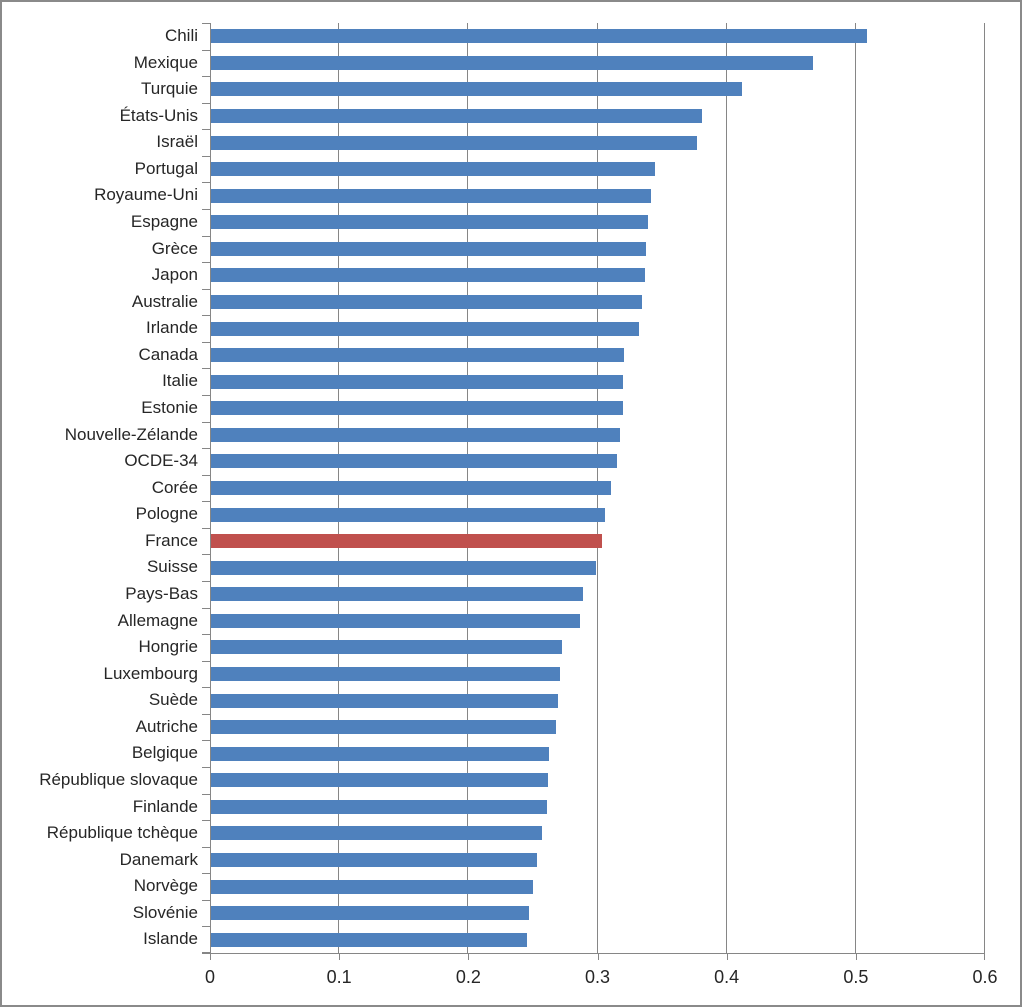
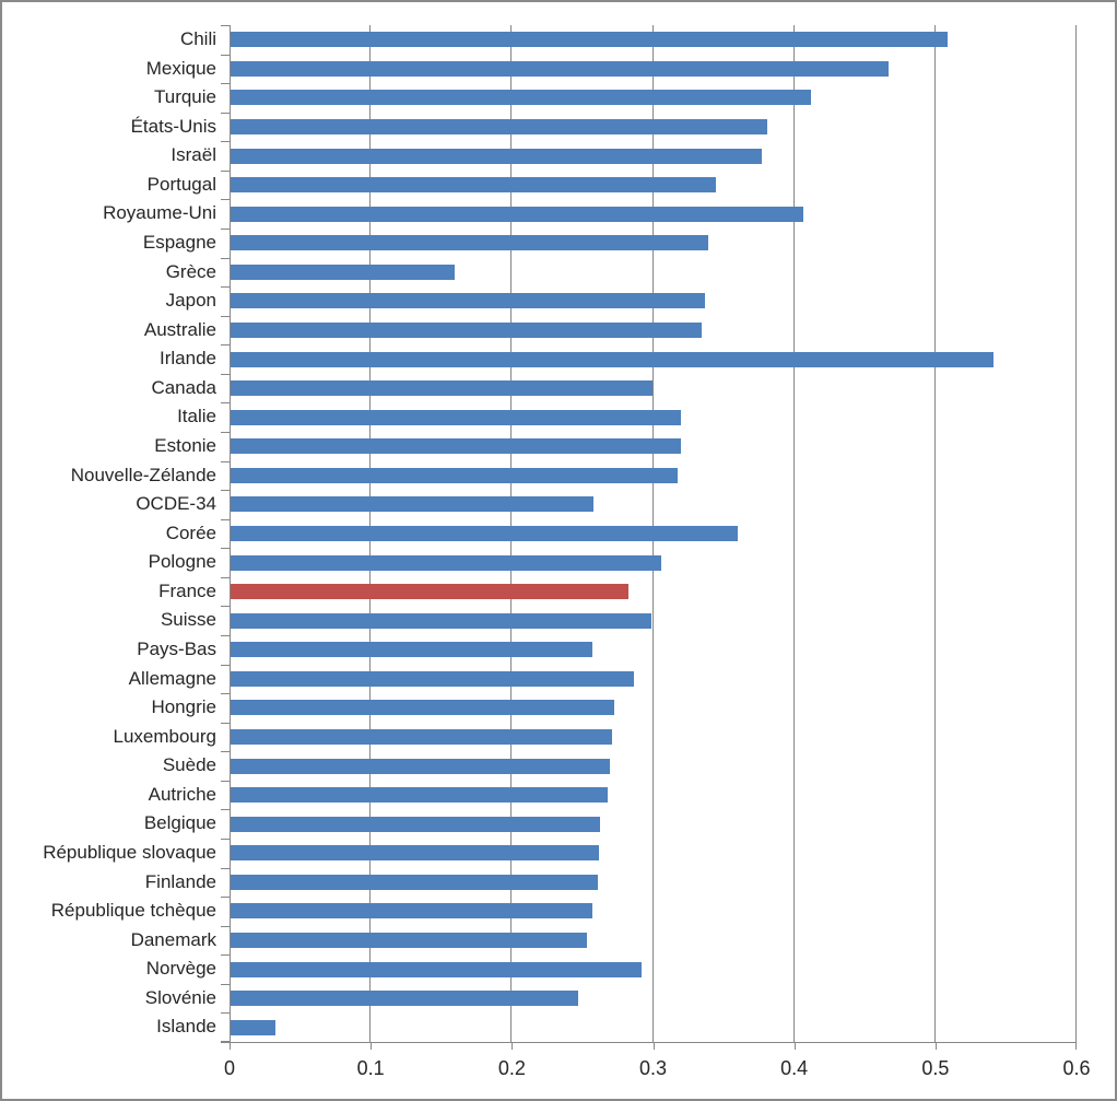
Royaume-Uni: 0.341 -> 0.406
Grèce: 0.337 -> 0.159
Irlande: 0.331 -> 0.540
Canada: 0.320 -> 0.299
OCDE-34: 0.314 -> 0.257
Corée: 0.310 -> 0.359
France: 0.303 -> 0.282
Pays-Bas: 0.288 -> 0.256
Norvège: 0.249 -> 0.291
Islande: 0.245 -> 0.032
